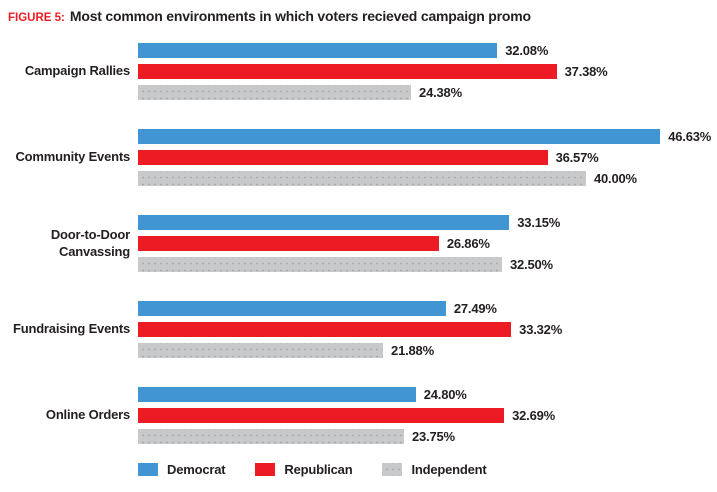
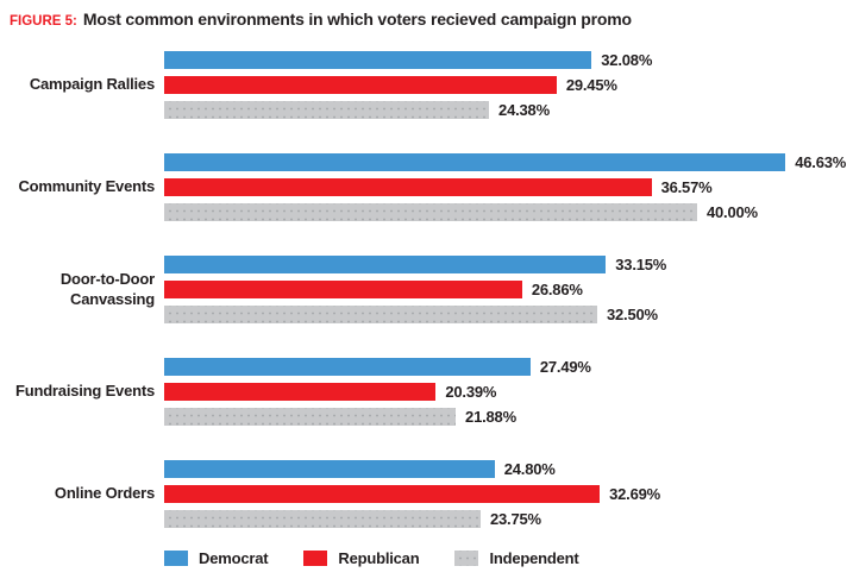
Republican/Campaign Rallies: 37.38% -> 29.45%
Republican/Fundraising Events: 33.32% -> 20.39%
